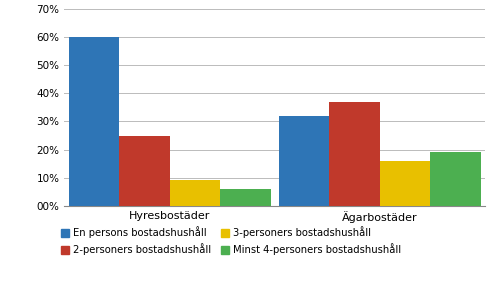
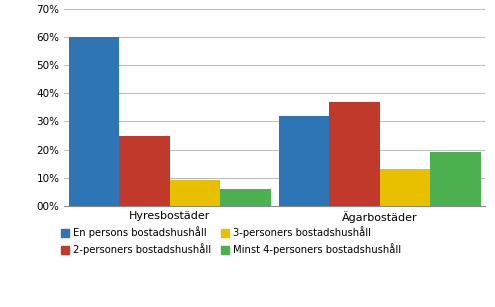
3-personers bostadshushåll/Ägarbostäder: 16% -> 13%
